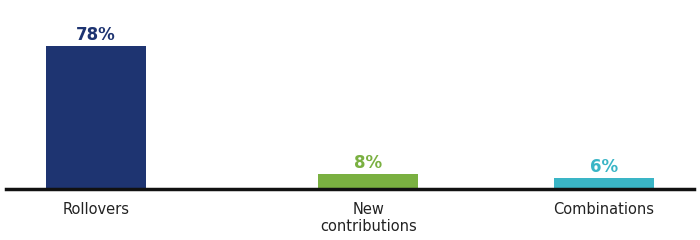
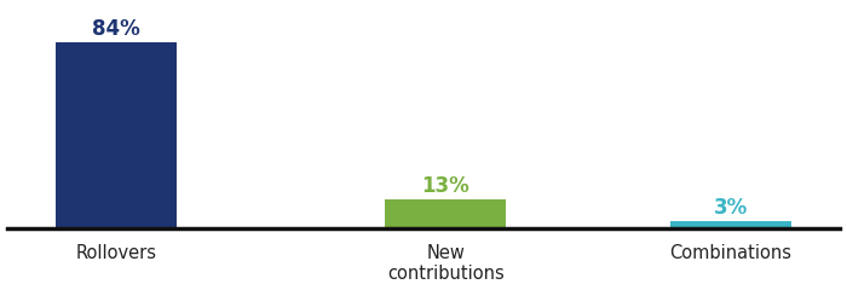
Rollovers: 78% -> 84%
New contributions: 8% -> 13%
Combinations: 6% -> 3%
